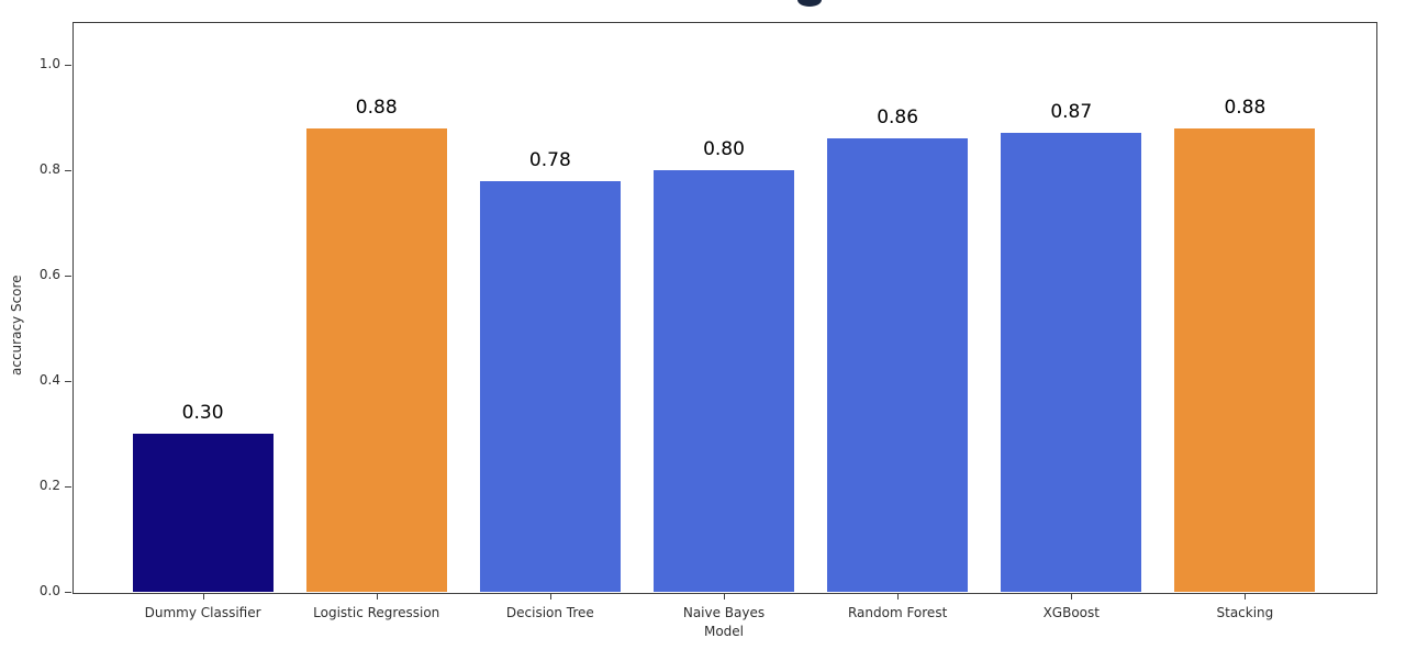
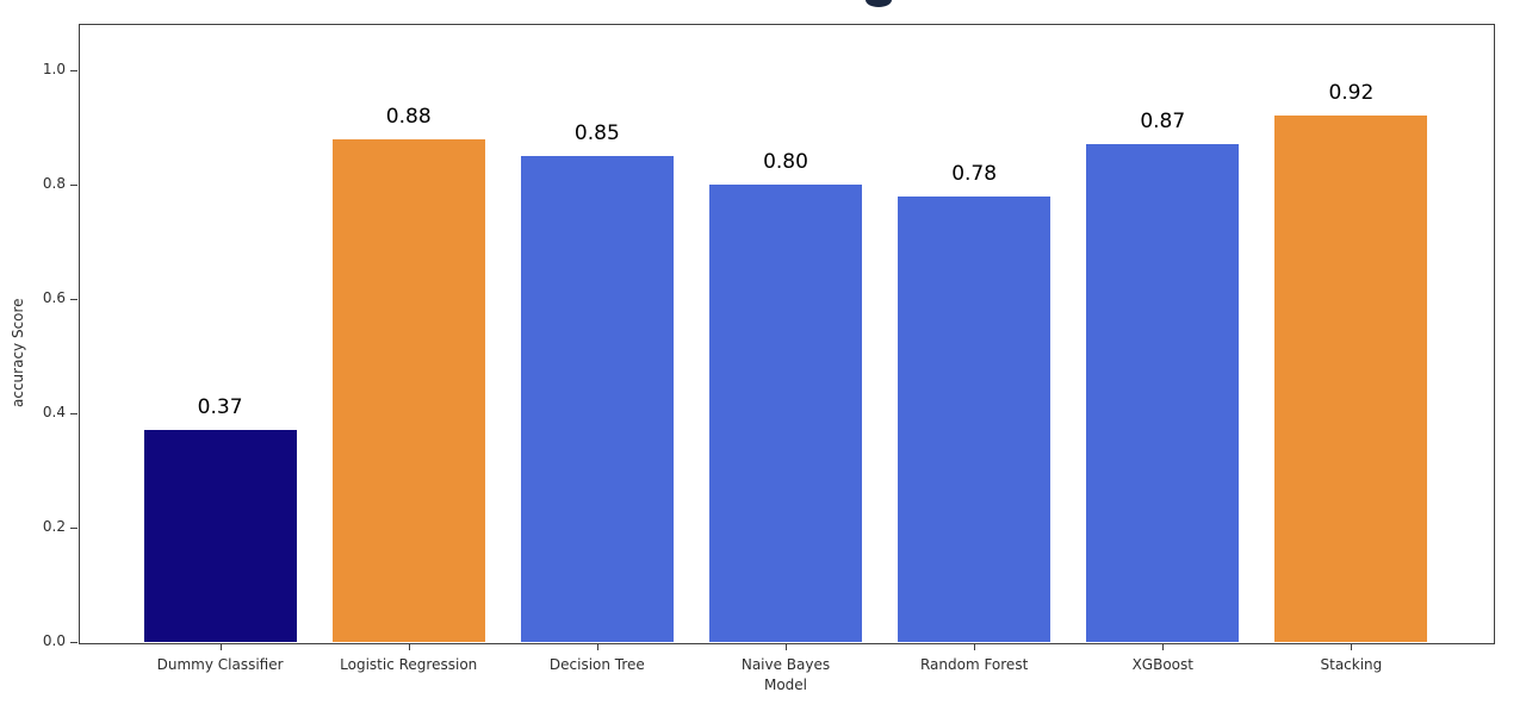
Dummy Classifier: 0.30 -> 0.37
Decision Tree: 0.78 -> 0.85
Random Forest: 0.86 -> 0.78
Stacking: 0.88 -> 0.92
